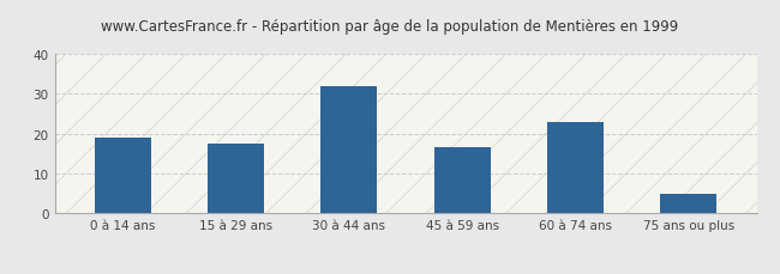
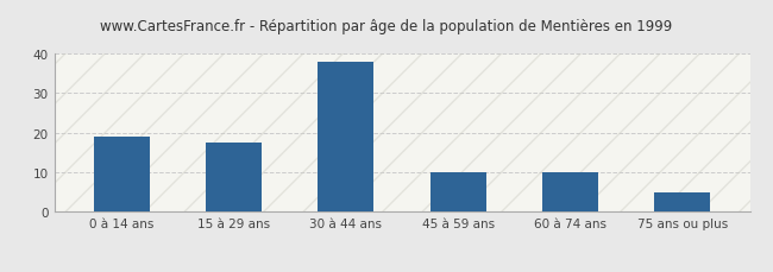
30 à 44 ans: 32.0 -> 38.0
45 à 59 ans: 16.5 -> 10.0
60 à 74 ans: 23.0 -> 10.0
